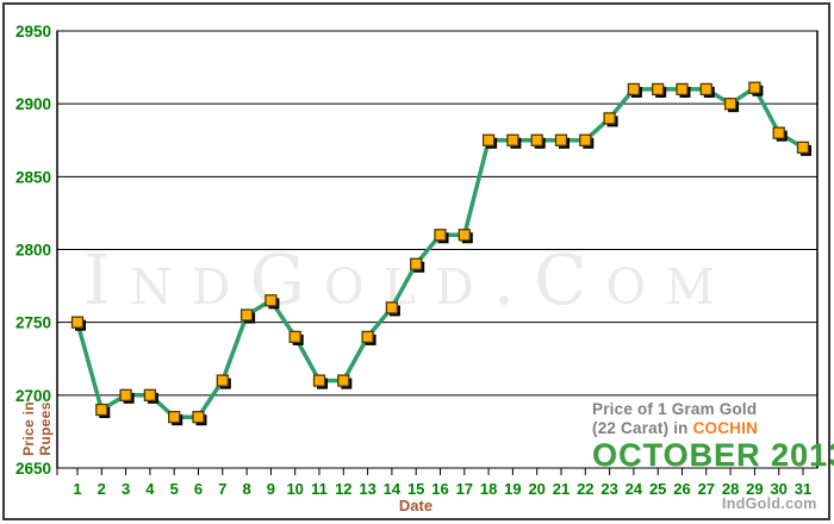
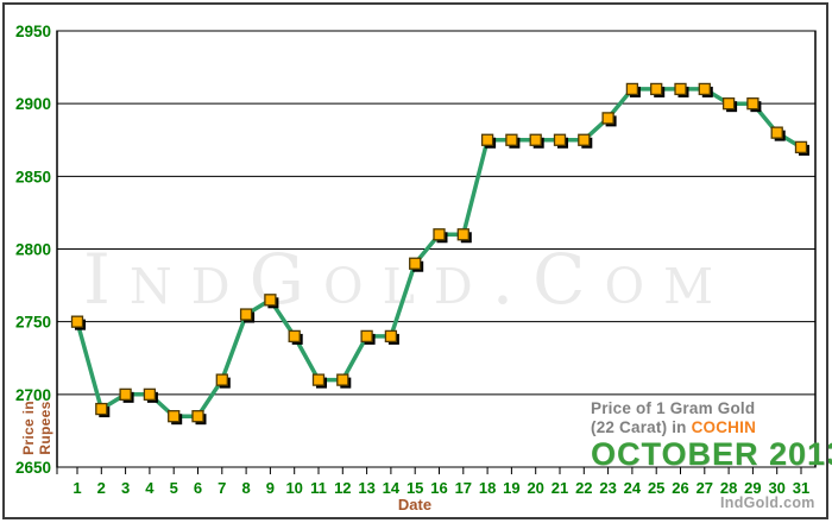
14: 2760 -> 2740
29: 2911 -> 2900
